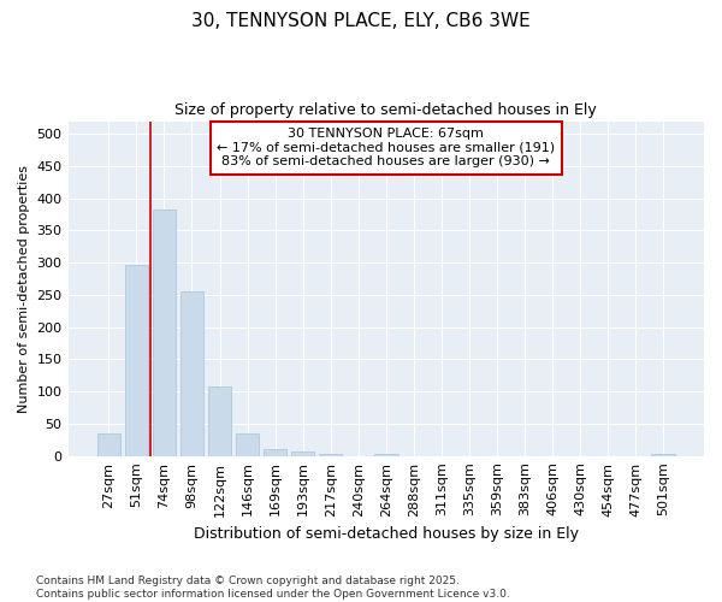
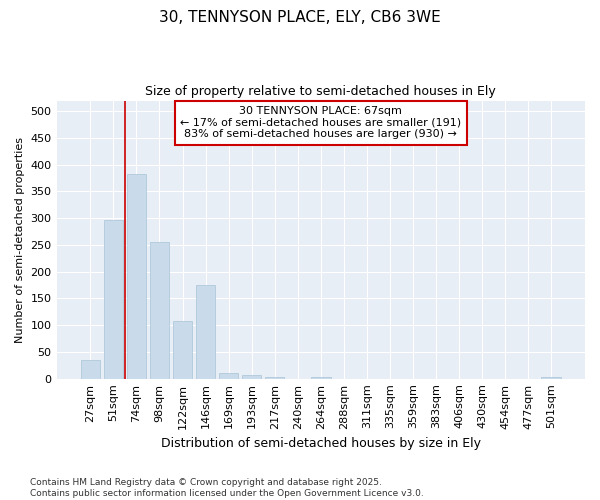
146sqm: 35 -> 176
